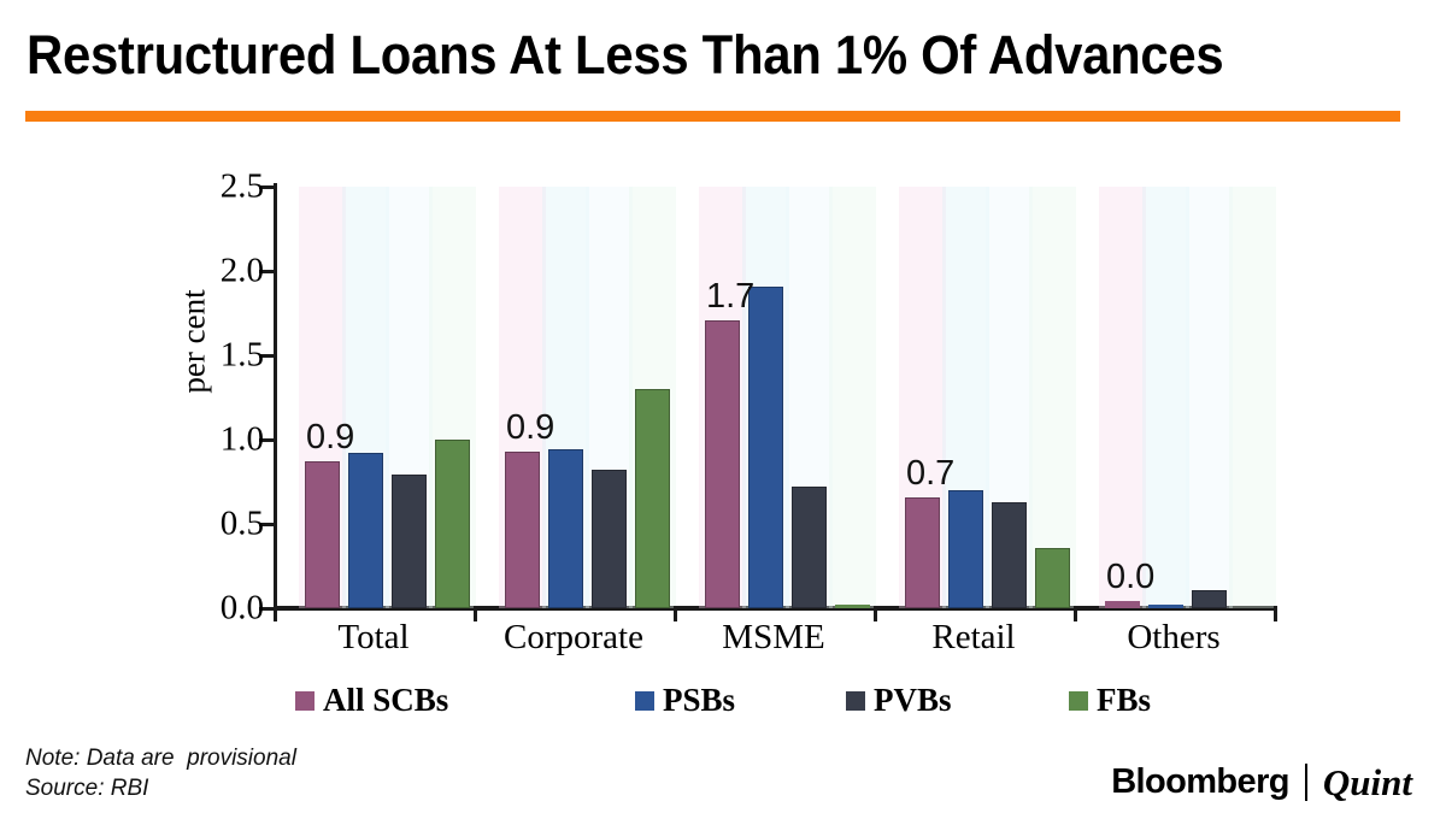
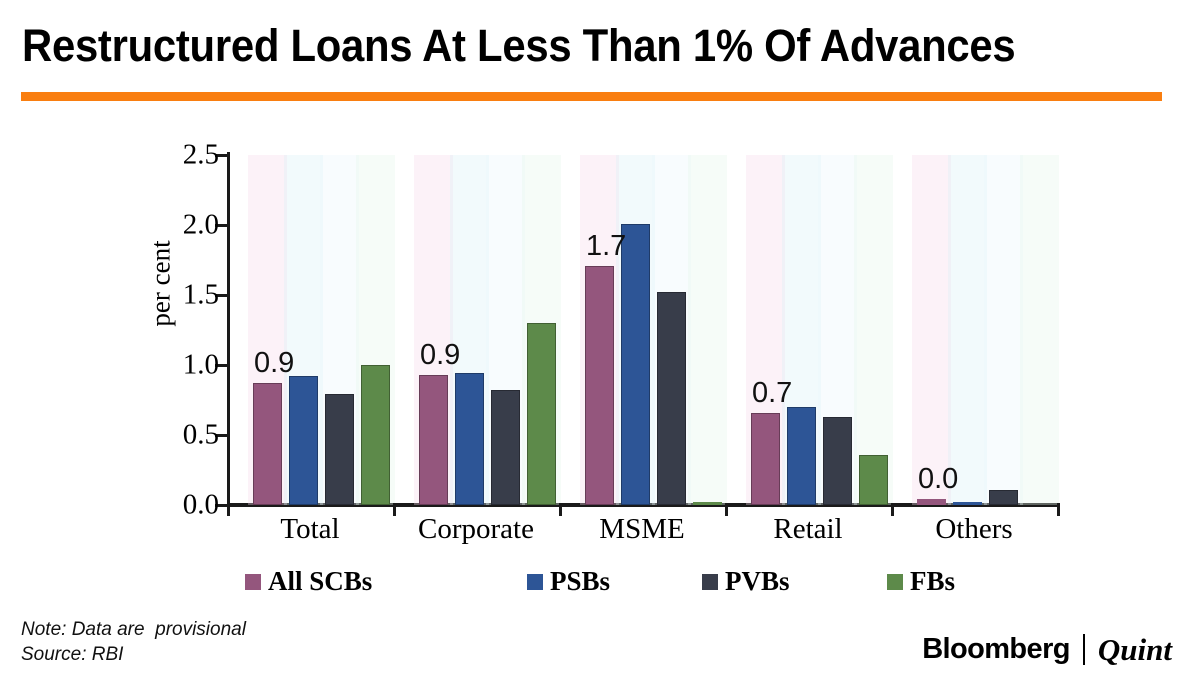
PSBs/MSME: 1.91 -> 2.01
PVBs/MSME: 0.72 -> 1.52
